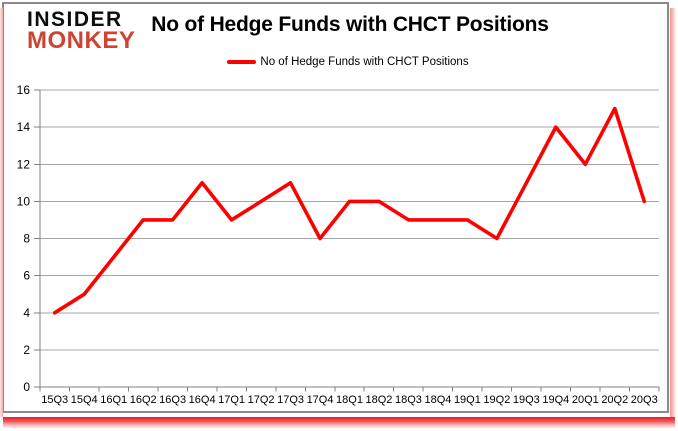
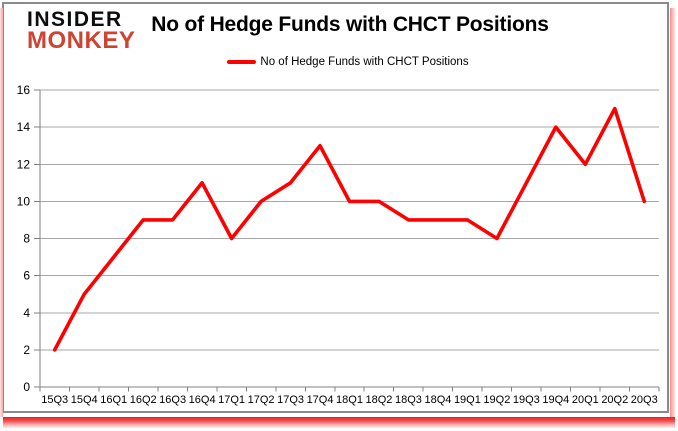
15Q3: 4 -> 2
17Q1: 9 -> 8
17Q4: 8 -> 13
